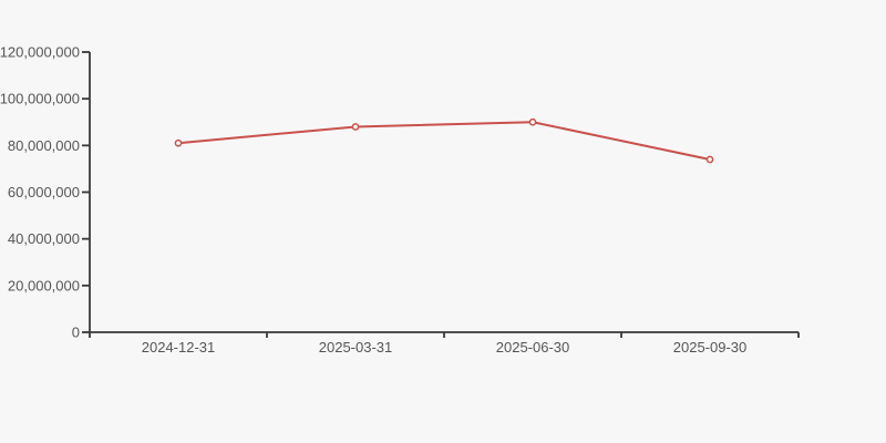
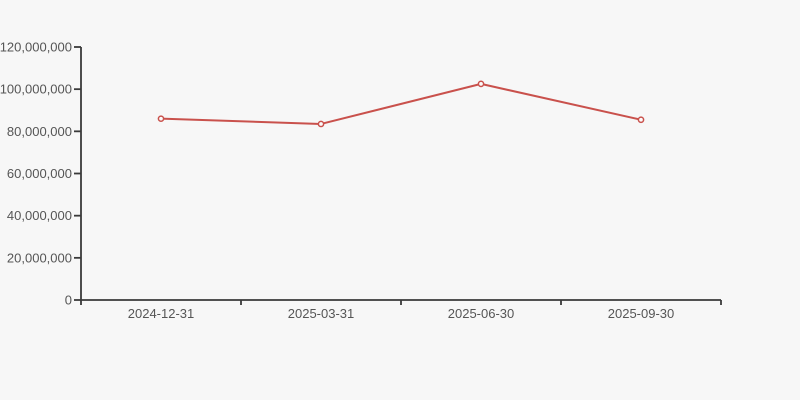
2024-12-31: 81000000 -> 86000000
2025-03-31: 88000000 -> 84000000
2025-06-30: 90000000 -> 102000000
2025-09-30: 74000000 -> 86000000
